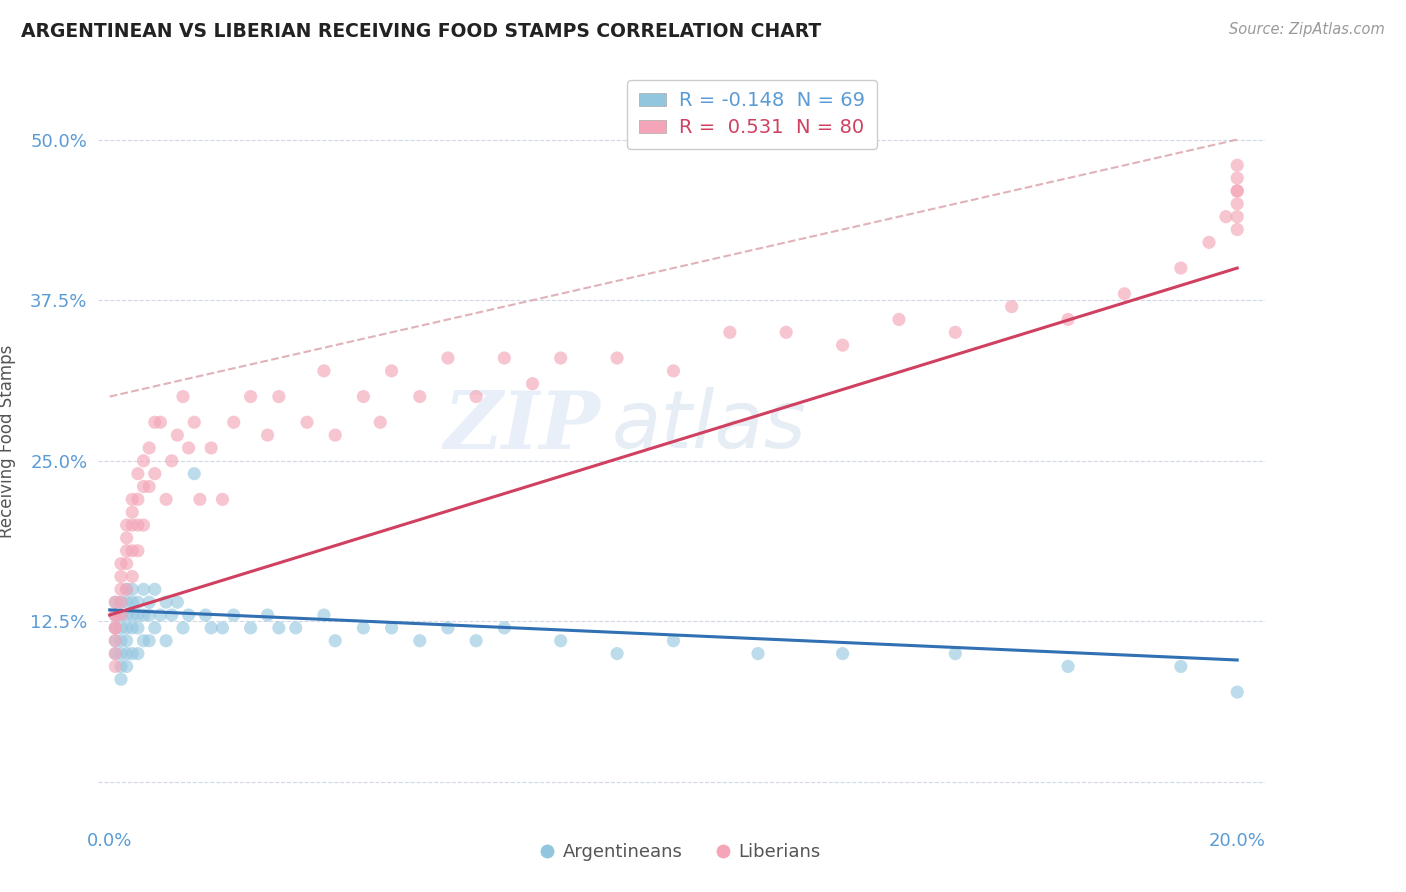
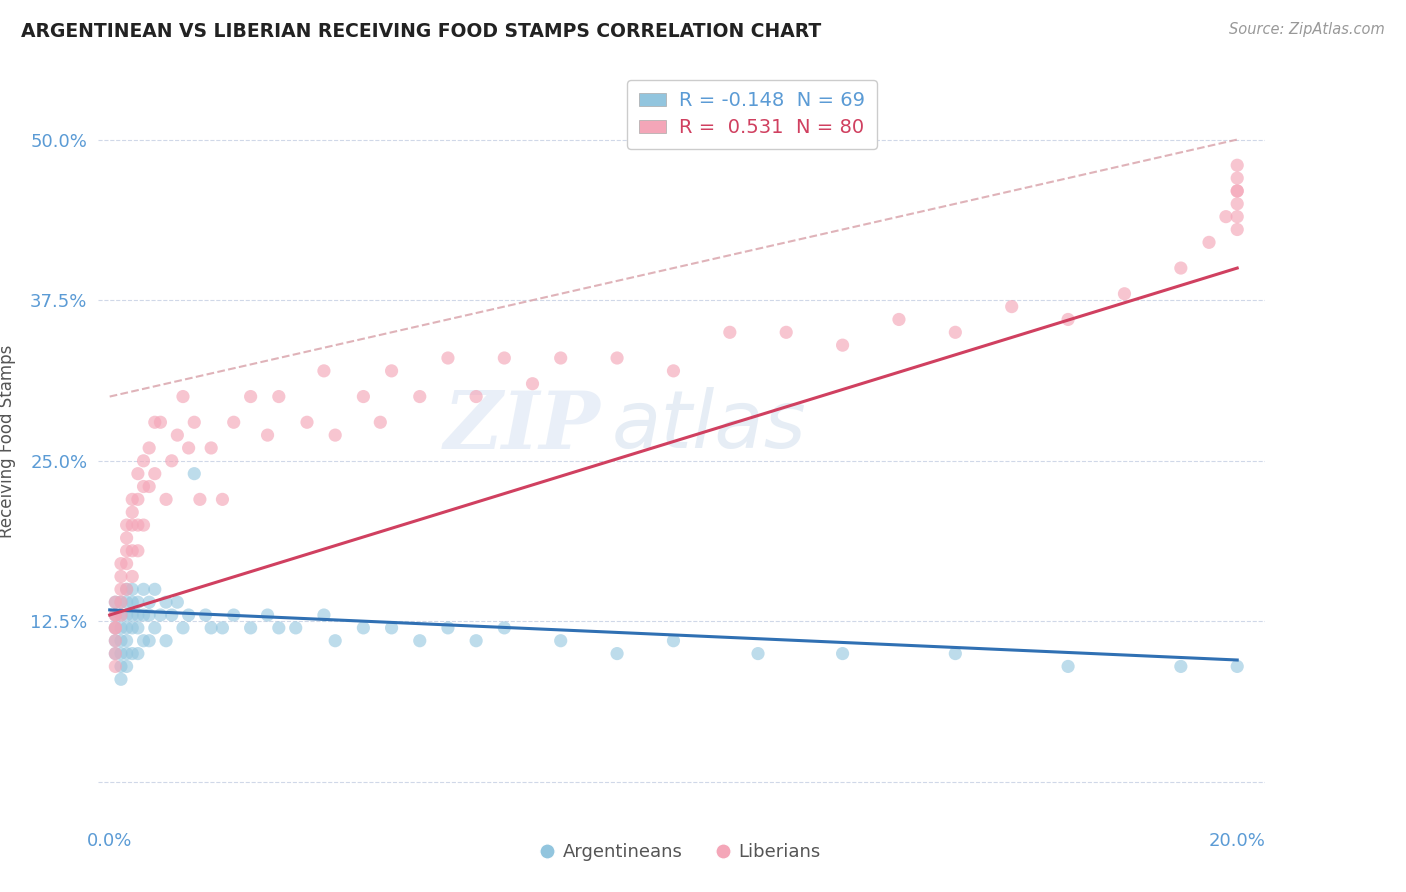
Argentineans/20.0%: 7% -> 9%
